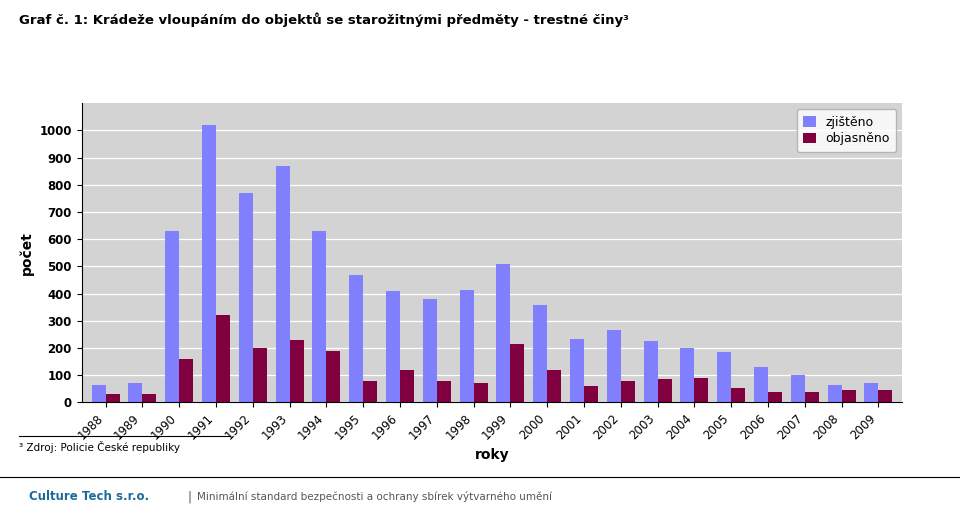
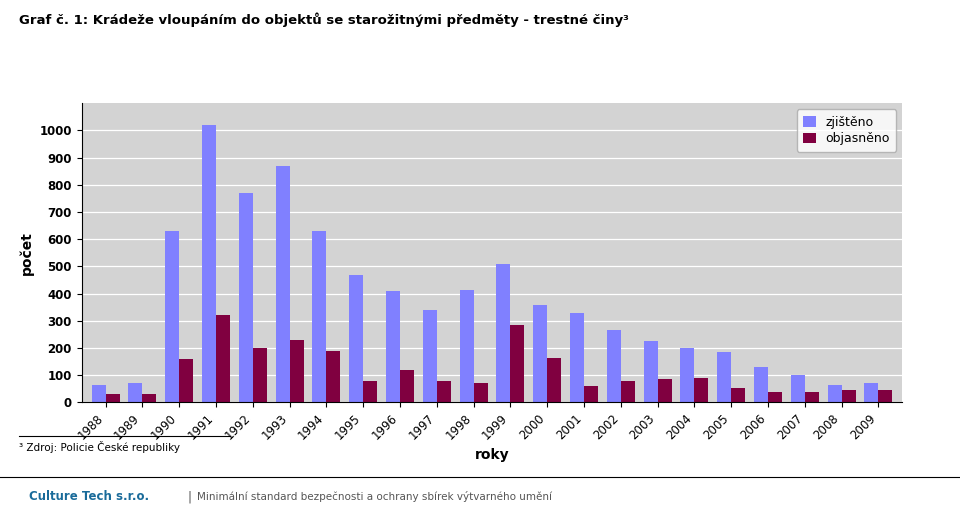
zjištěno/1997: 380 -> 340
objasněno/1999: 215 -> 285
objasněno/2000: 120 -> 165
zjištěno/2001: 235 -> 330
